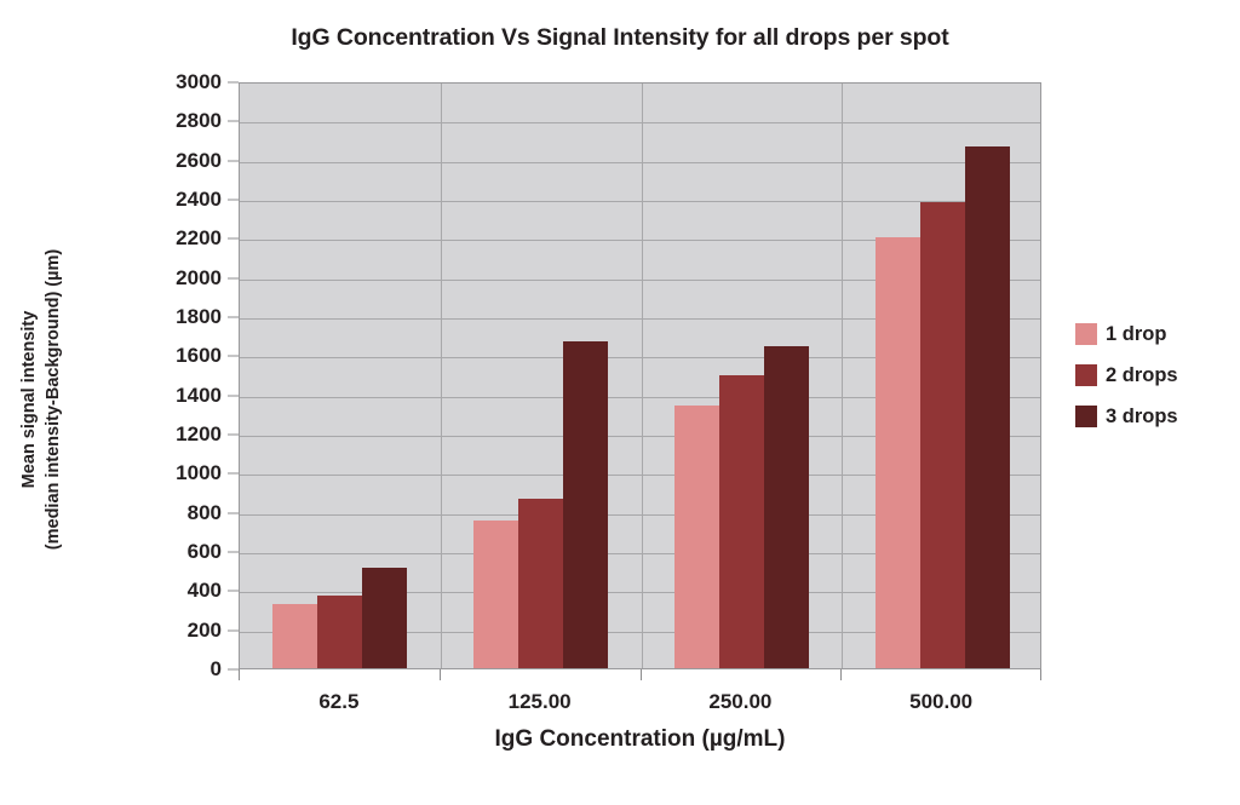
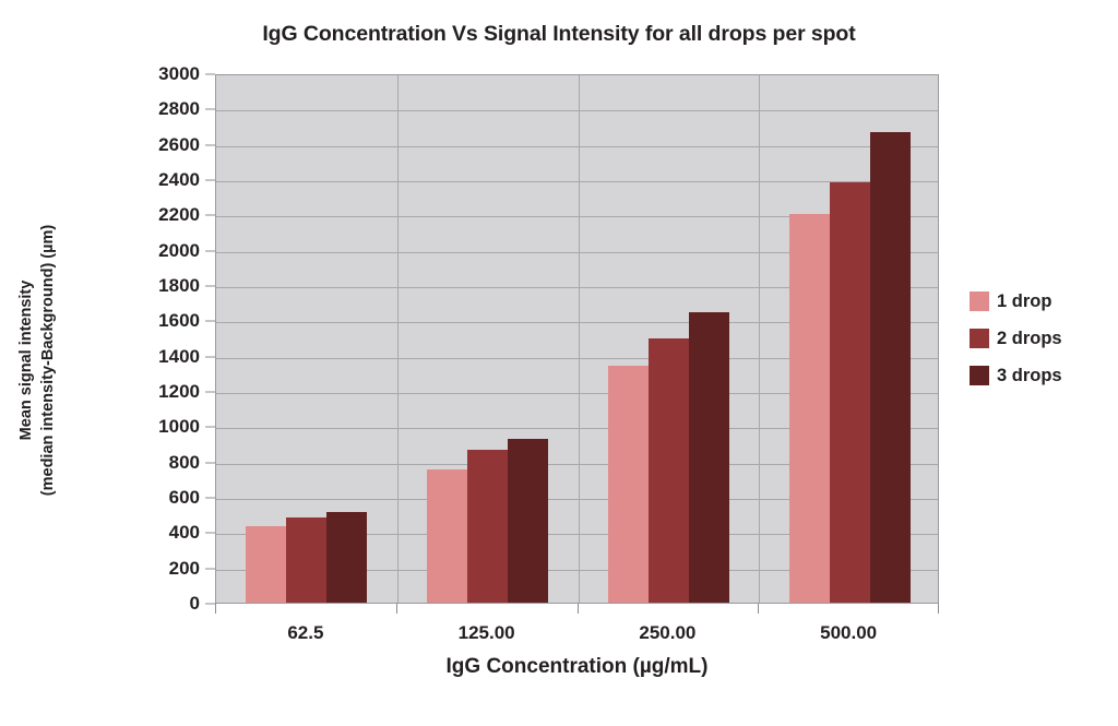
1 drop/62.5: 330 -> 430
2 drops/62.5: 370 -> 480
3 drops/125.00: 1670 -> 920
